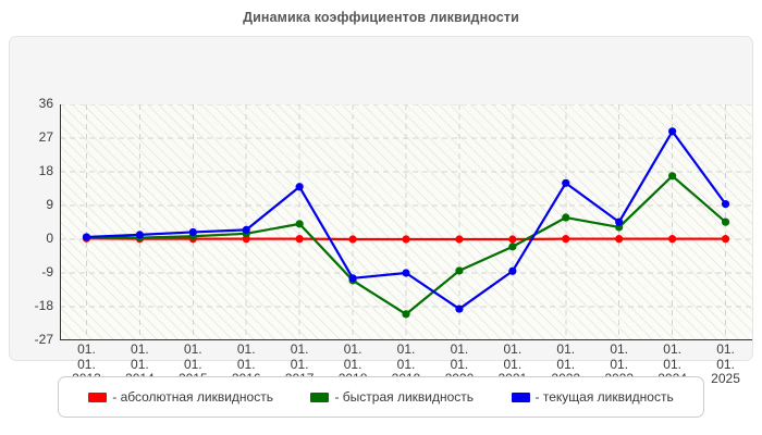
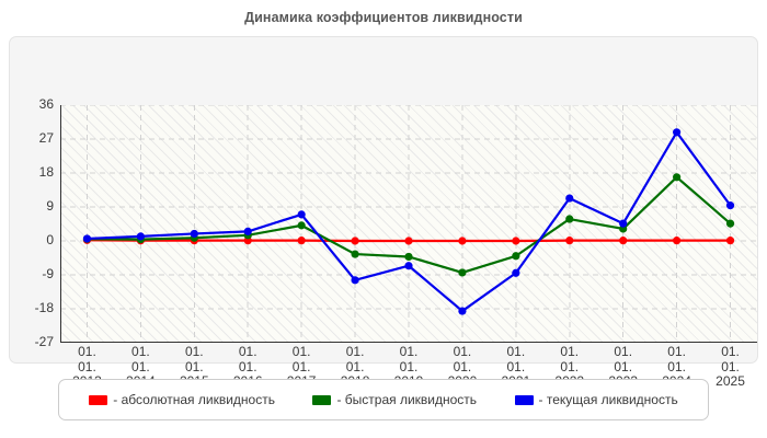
- текущая ликвидность/01. 01. 2017: 14 -> 7
- быстрая ликвидность/01. 01. 2018: -11 -> -4
- быстрая ликвидность/01. 01. 2019: -20 -> -4
- текущая ликвидность/01. 01. 2019: -9 -> -7
- быстрая ликвидность/01. 01. 2021: -2 -> -4
- текущая ликвидность/01. 01. 2022: 15 -> 11
